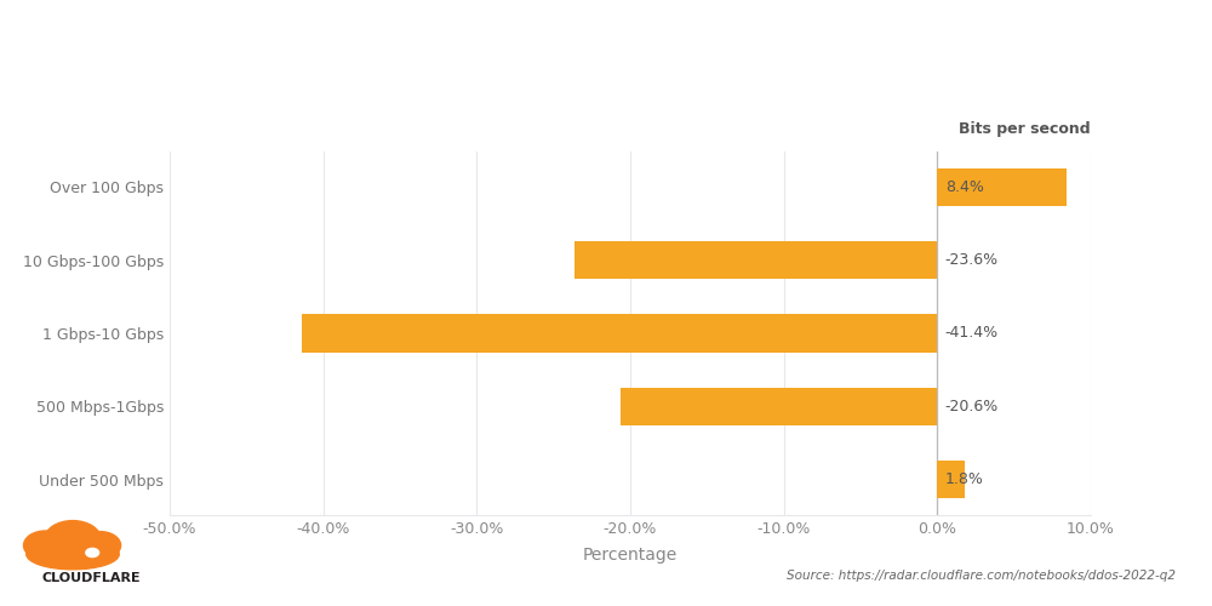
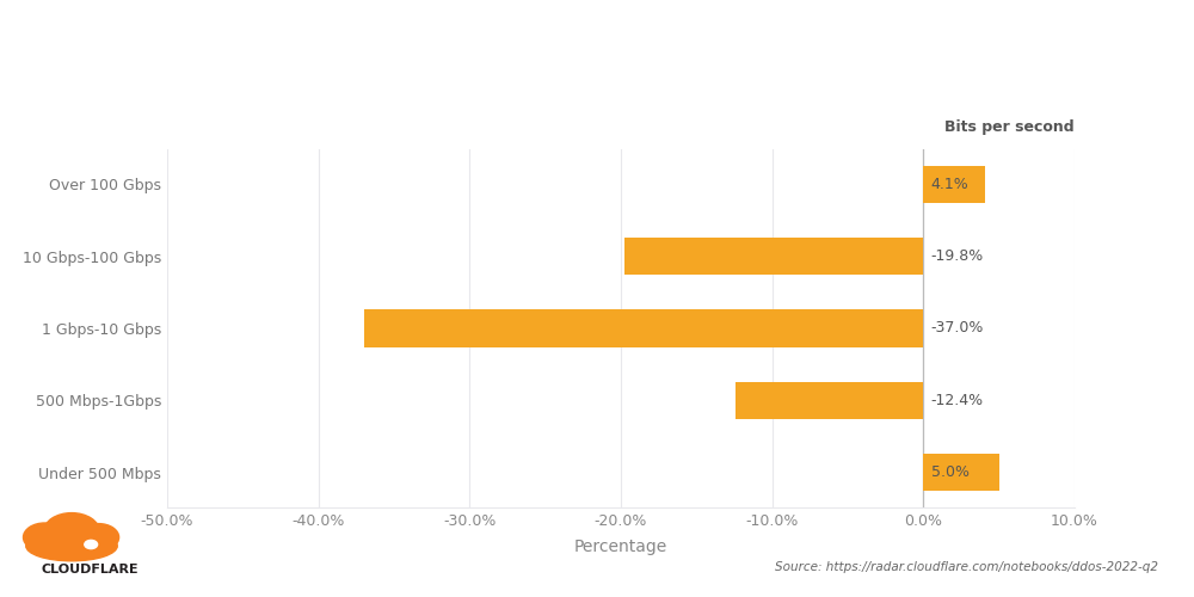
Over 100 Gbps: 8.4% -> 4.1%
10 Gbps-100 Gbps: -23.6% -> -19.8%
1 Gbps-10 Gbps: -41.4% -> -37.0%
500 Mbps-1Gbps: -20.6% -> -12.4%
Under 500 Mbps: 1.8% -> 5.0%
